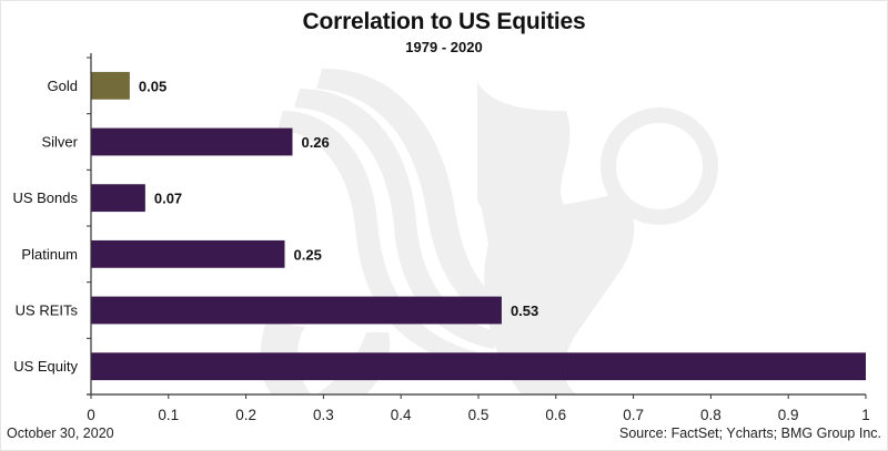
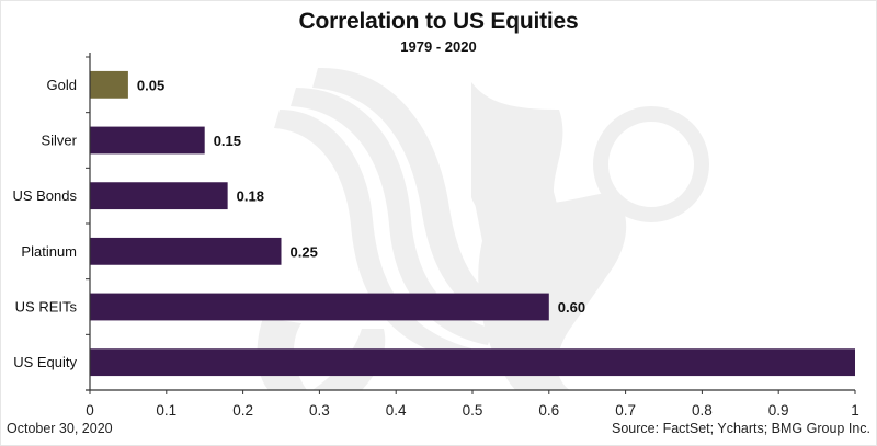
Silver: 0.26 -> 0.15
US Bonds: 0.07 -> 0.18
US REITs: 0.53 -> 0.60
